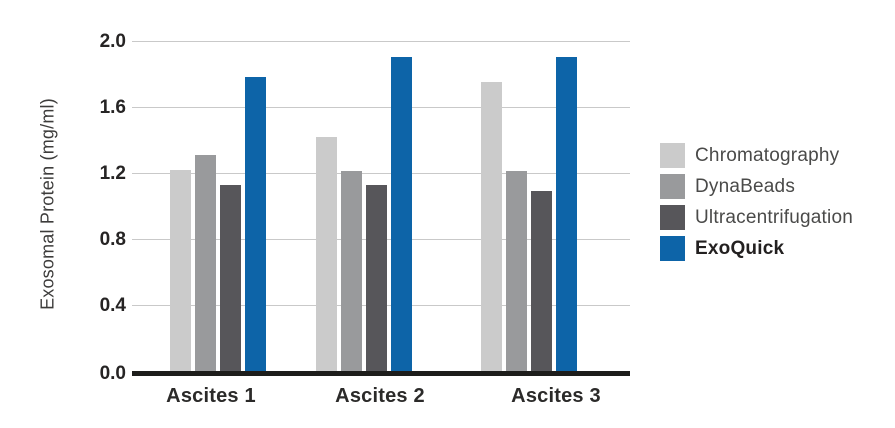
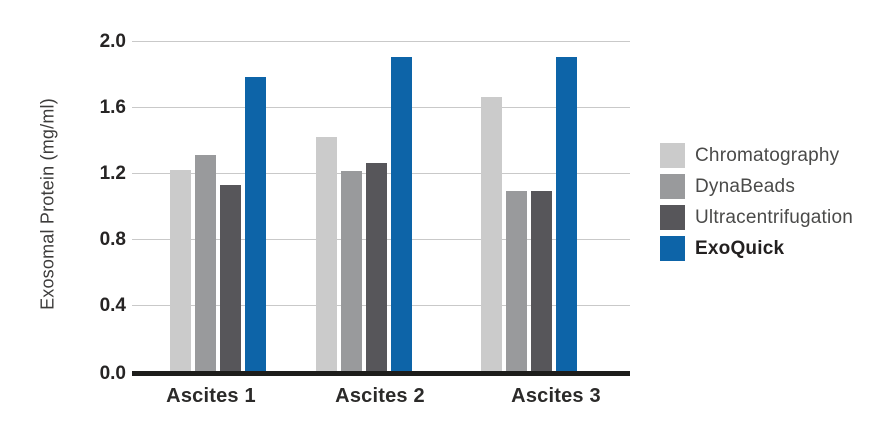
Ultracentrifugation/Ascites 2: 1.13 -> 1.26
Chromatography/Ascites 3: 1.75 -> 1.66
DynaBeads/Ascites 3: 1.21 -> 1.09
